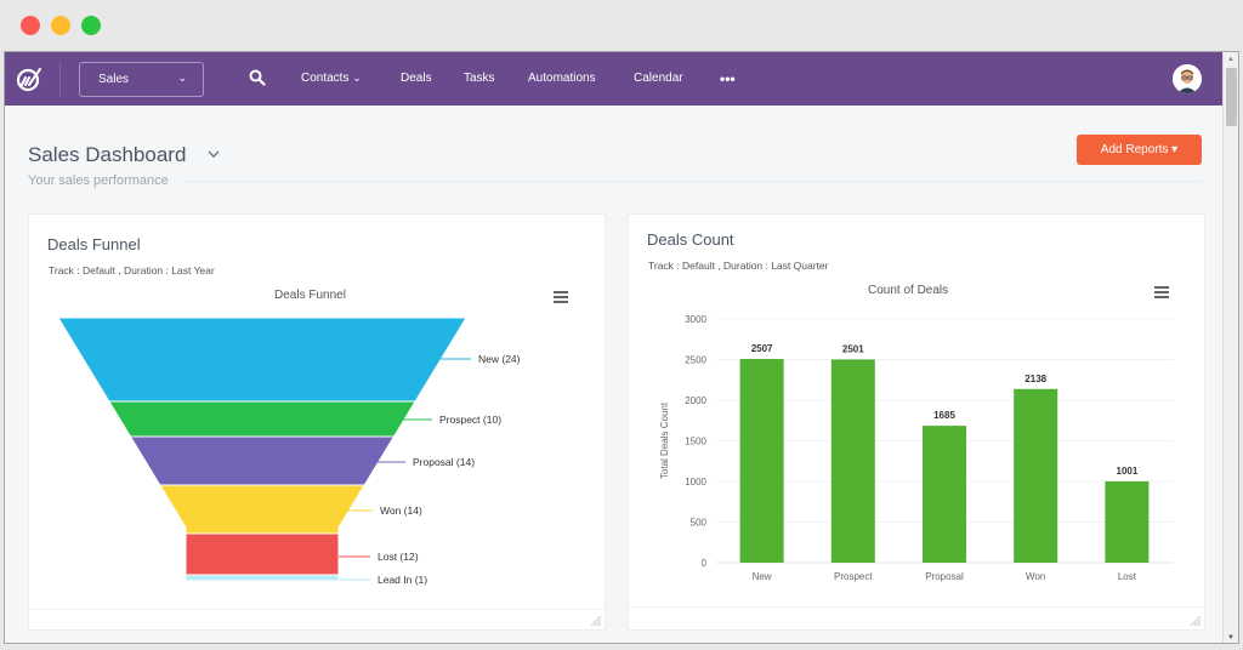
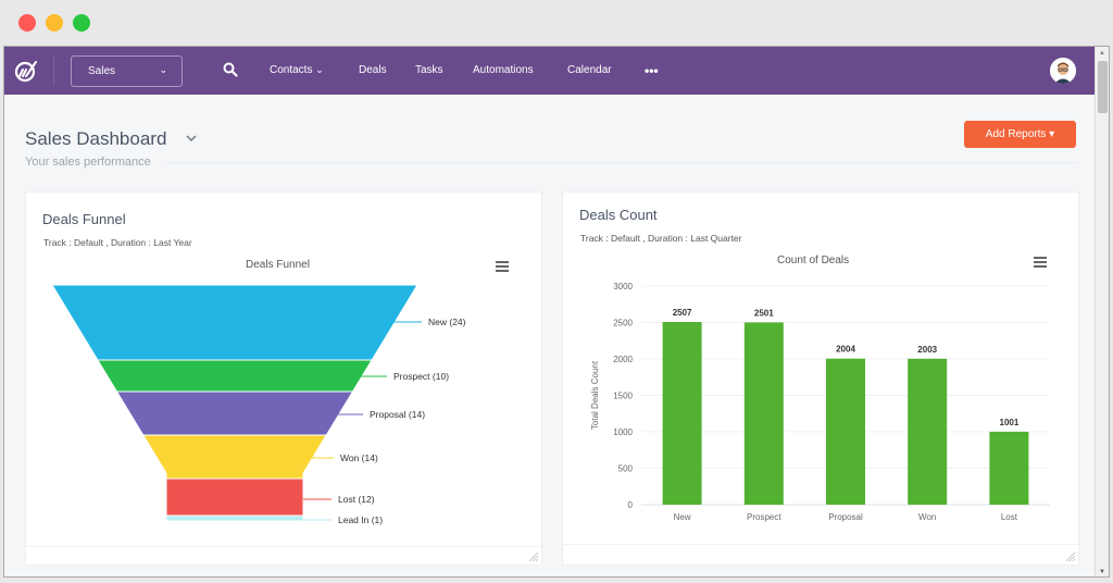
Count of Deals/Proposal: 1685 -> 2004
Count of Deals/Won: 2138 -> 2003
